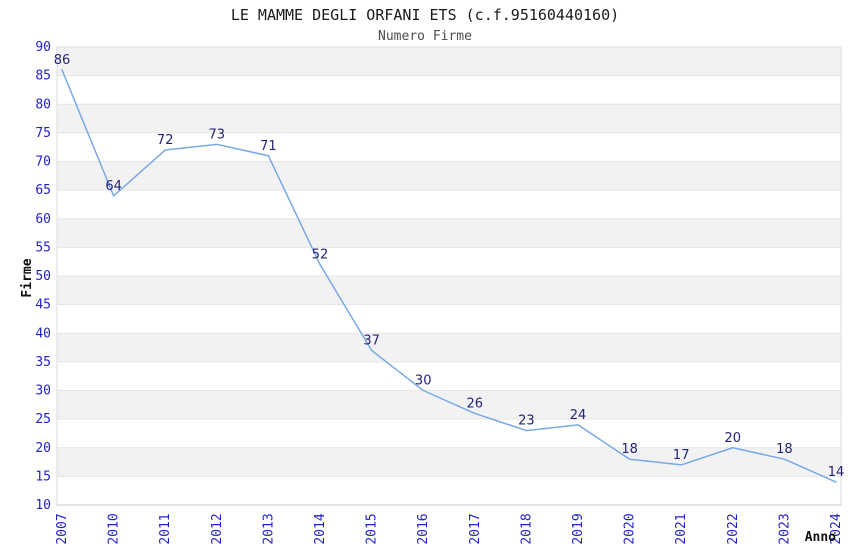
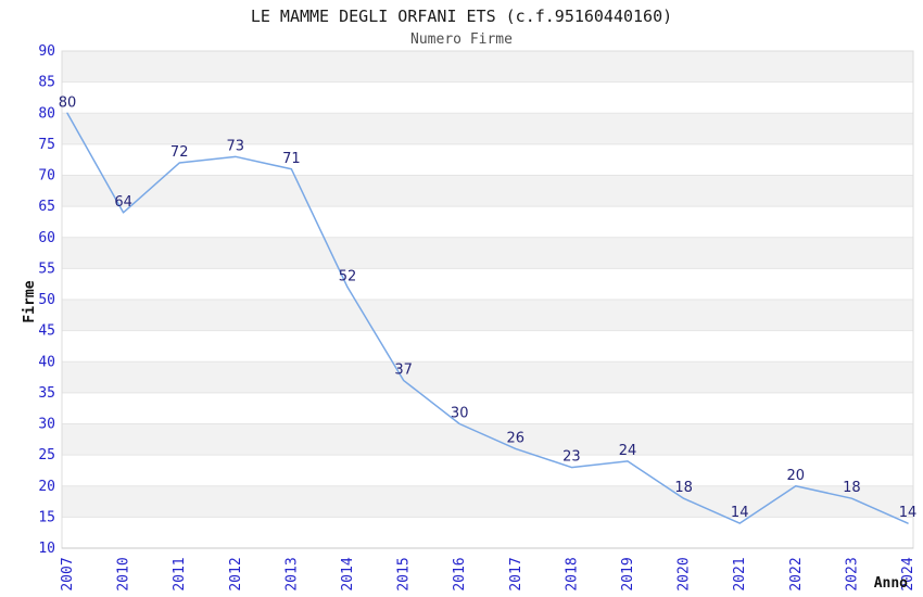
2007: 86 -> 80
2021: 17 -> 14
